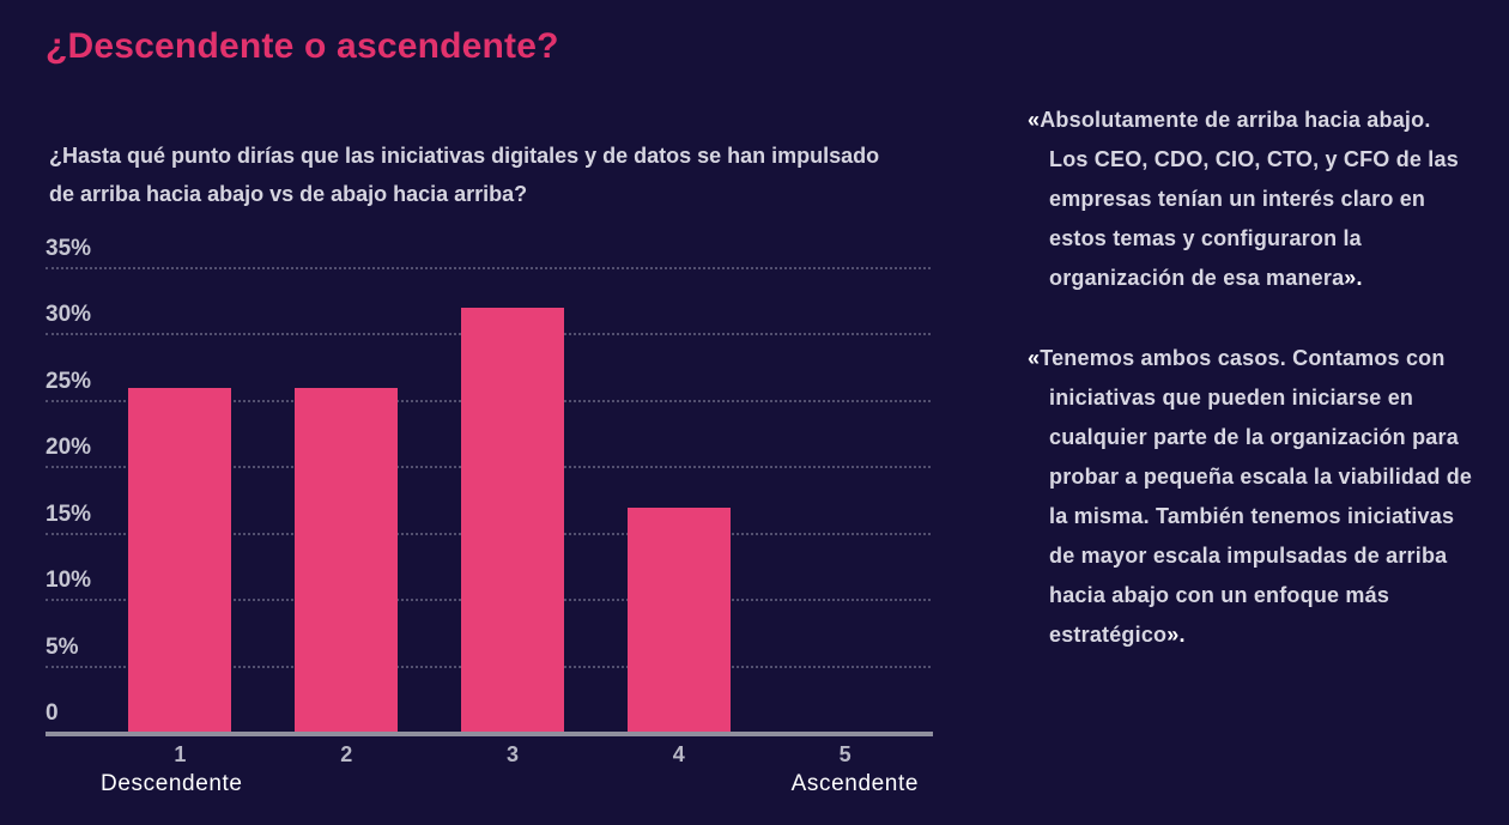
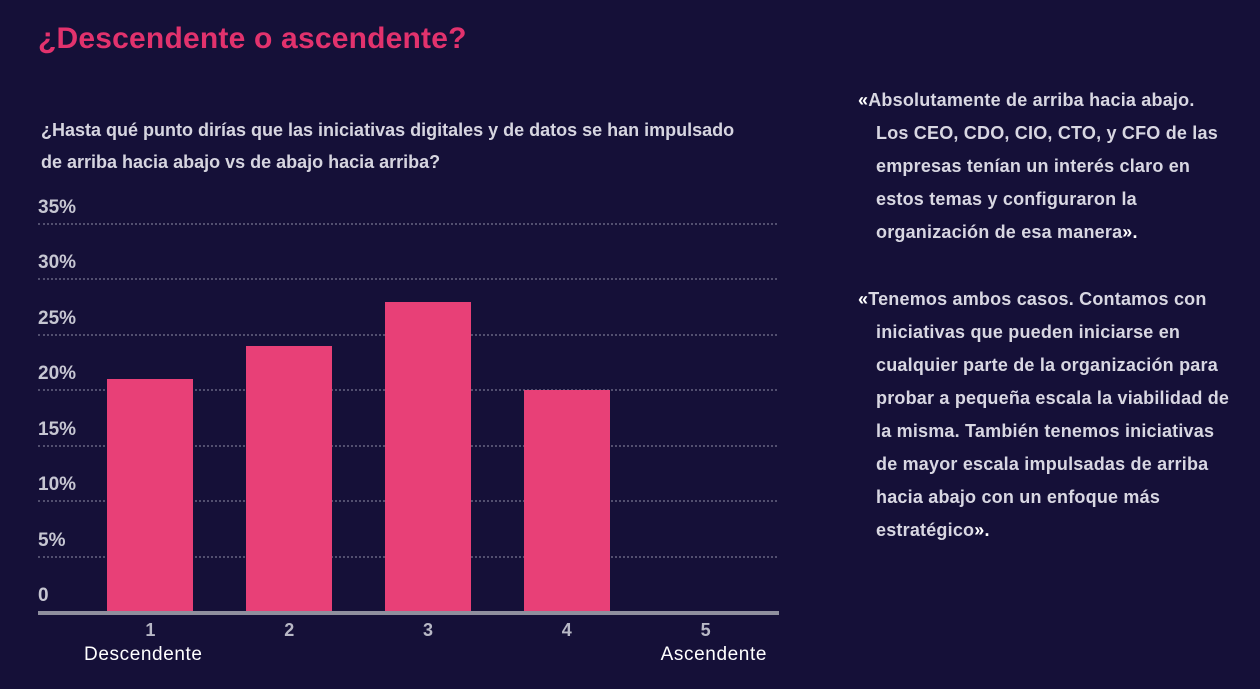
1: 26% -> 21%
2: 26% -> 24%
3: 32% -> 28%
4: 17% -> 20%
